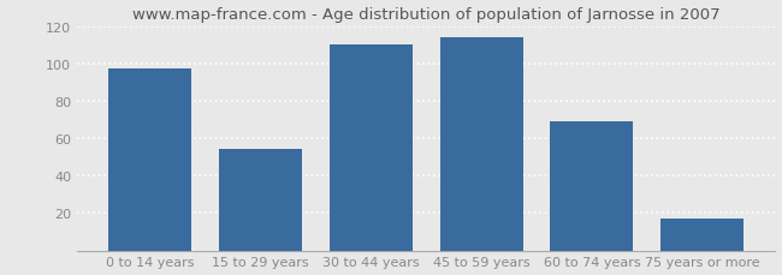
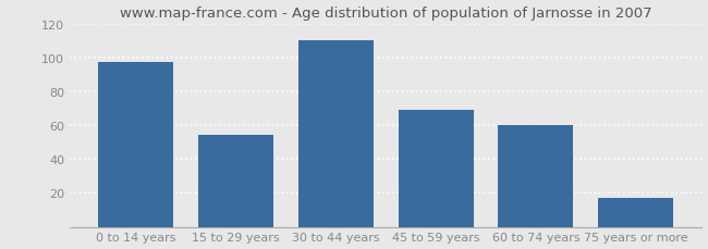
45 to 59 years: 114 -> 69
60 to 74 years: 69 -> 60
